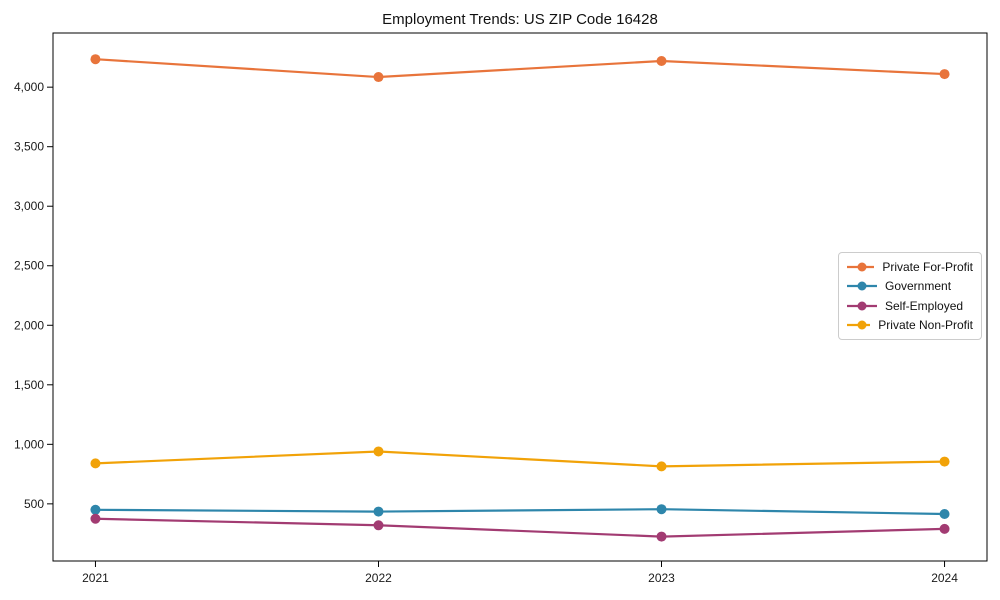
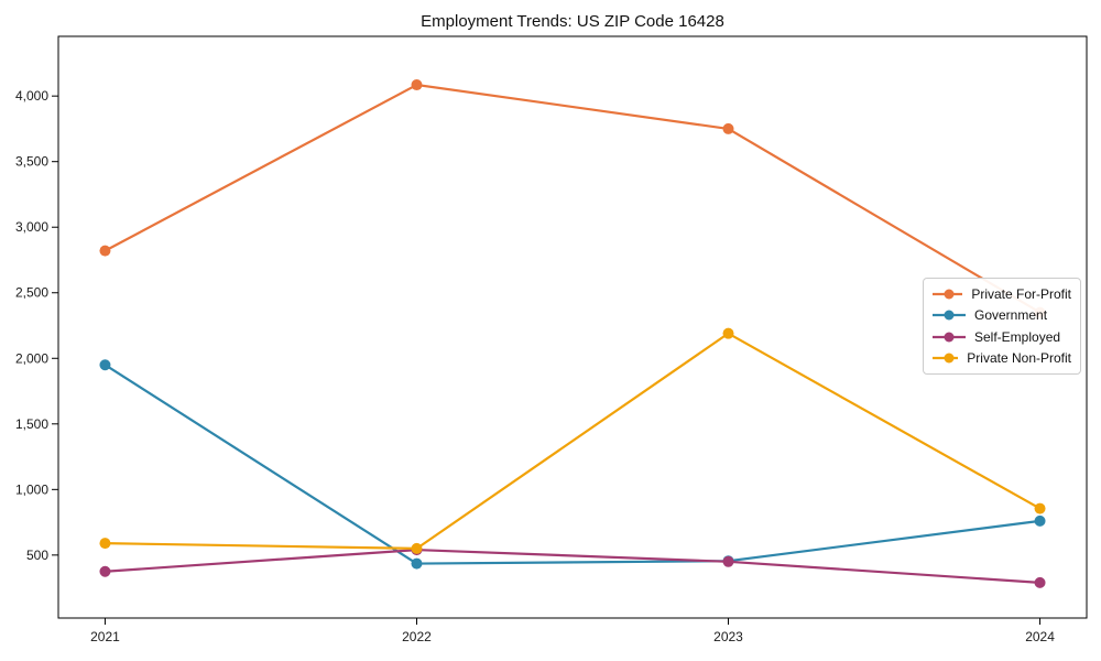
Private For-Profit/2021: 4240 -> 2820
Government/2021: 450 -> 1950
Private Non-Profit/2021: 840 -> 590
Self-Employed/2022: 320 -> 540
Private Non-Profit/2022: 940 -> 550
Private For-Profit/2023: 4220 -> 3750
Self-Employed/2023: 220 -> 450
Private Non-Profit/2023: 820 -> 2190
Private For-Profit/2024: 4110 -> 2350
Government/2024: 420 -> 760
